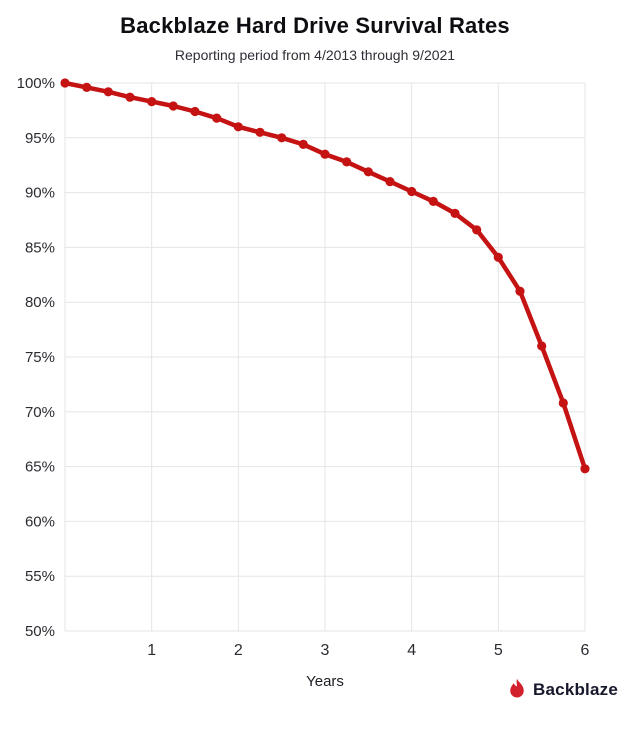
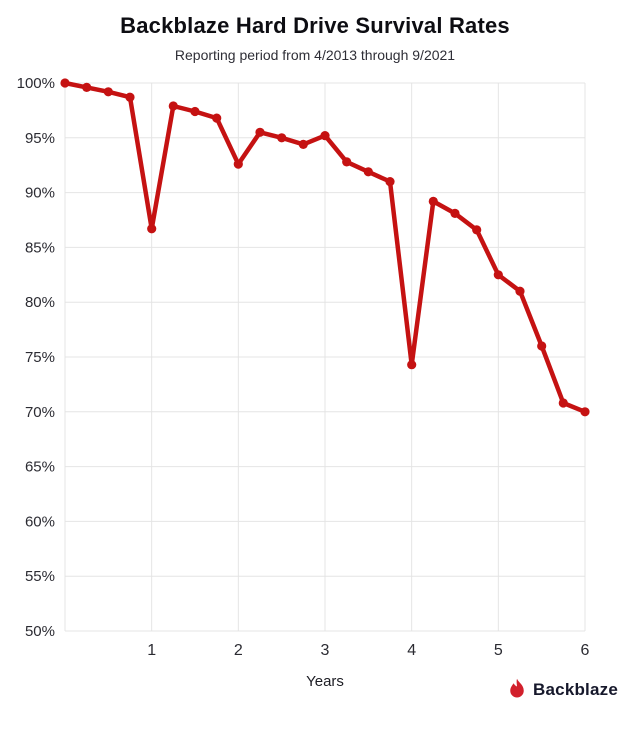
1: 98.3% -> 86.7%
2: 96.0% -> 92.6%
3: 93.5% -> 95.2%
4: 90.1% -> 74.3%
5: 84.1% -> 82.5%
6: 64.8% -> 70.0%
